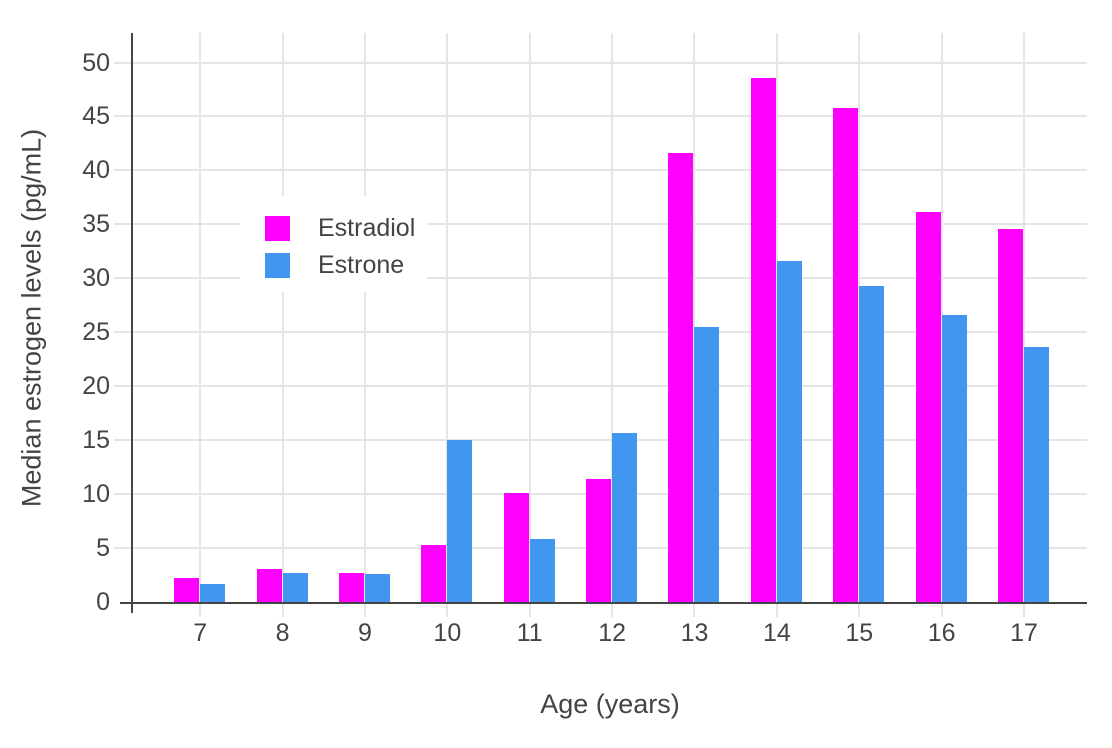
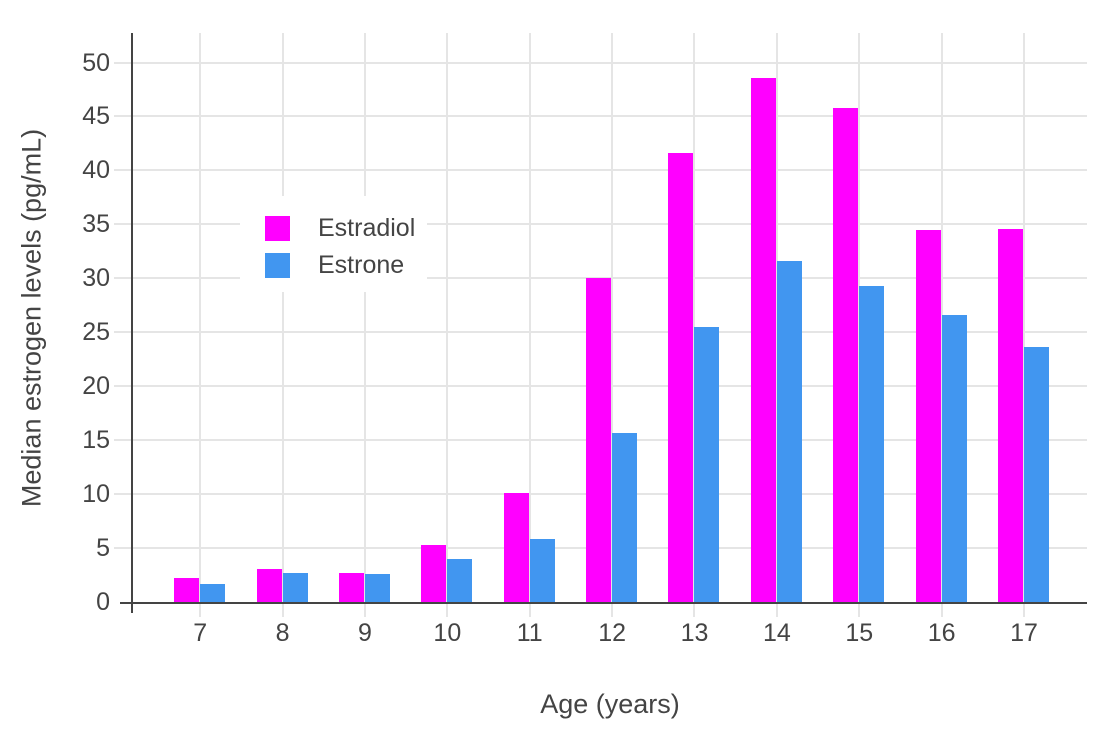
Estrone/10: 15.0 -> 4.0
Estradiol/12: 11.4 -> 30.0
Estradiol/16: 36.1 -> 34.5
